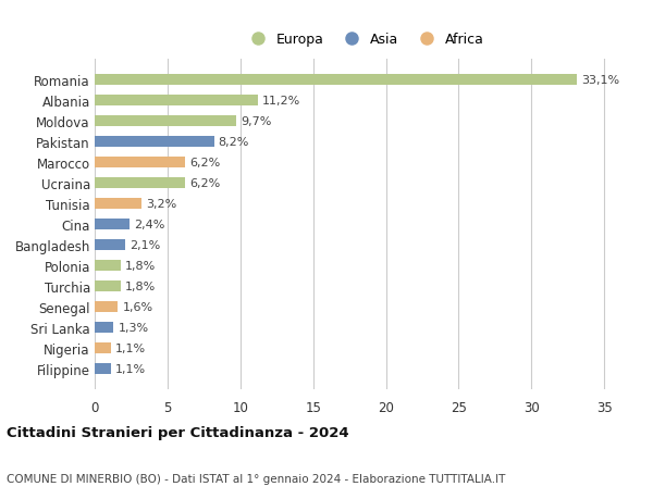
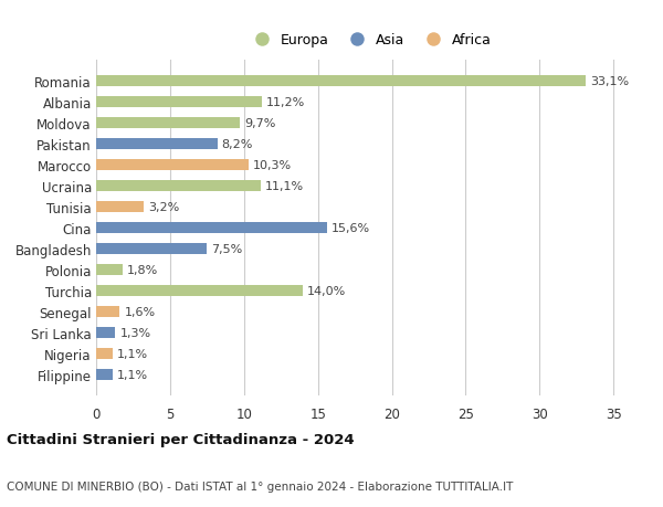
Marocco: 6,2% -> 10,3%
Ucraina: 6,2% -> 11,1%
Cina: 2,4% -> 15,6%
Bangladesh: 2,1% -> 7,5%
Turchia: 1,8% -> 14,0%
